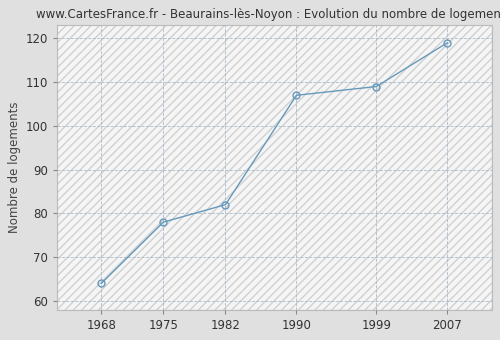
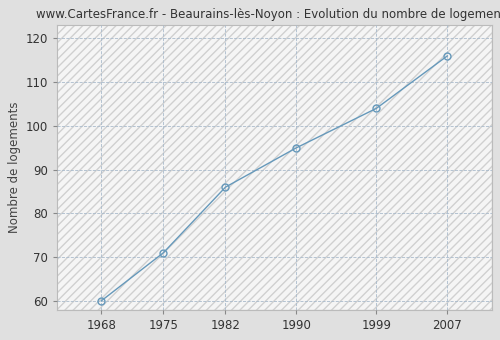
1968: 64 -> 60
1975: 78 -> 71
1982: 82 -> 86
1990: 107 -> 95
1999: 109 -> 104
2007: 119 -> 116
